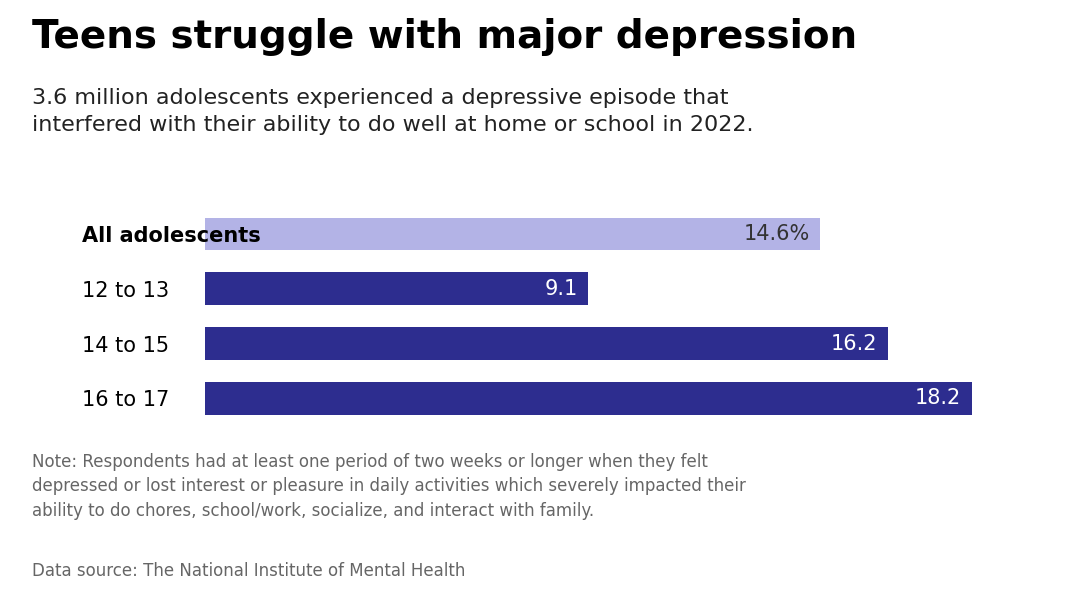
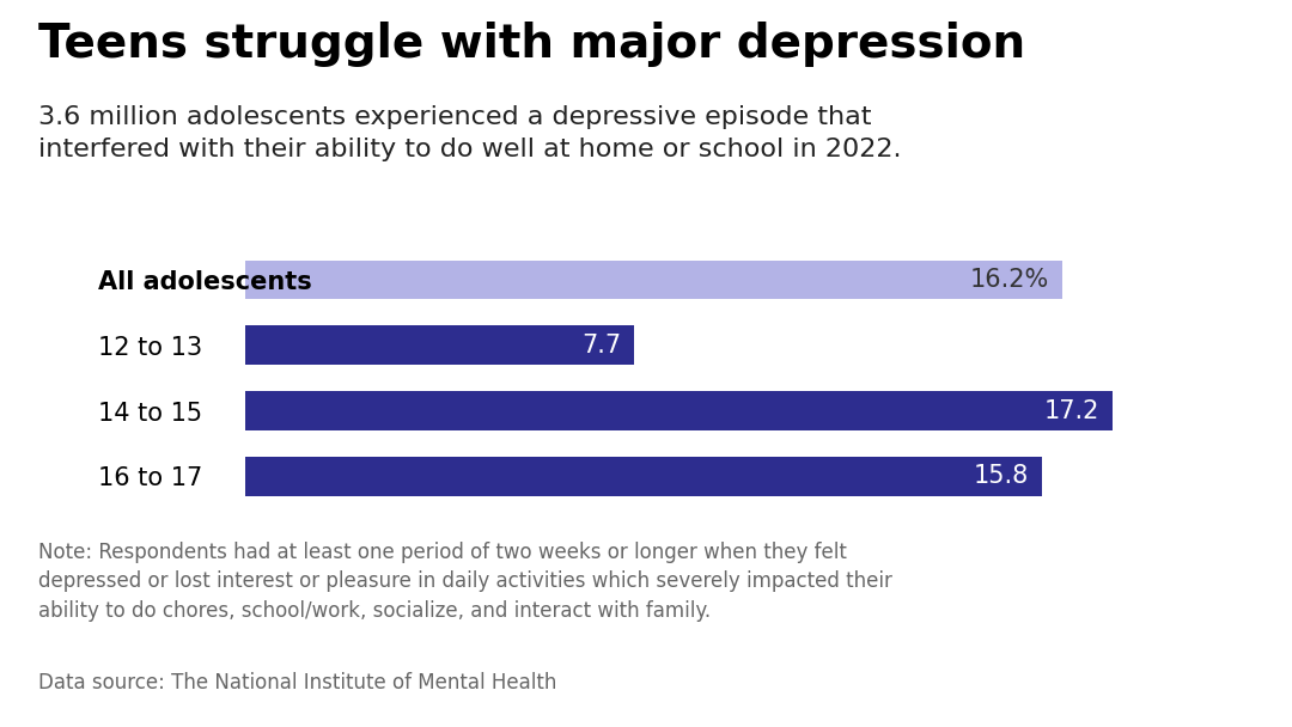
All adolescents: 14.6% -> 16.2%
12 to 13: 9.1 -> 7.7
14 to 15: 16.2 -> 17.2
16 to 17: 18.2 -> 15.8
